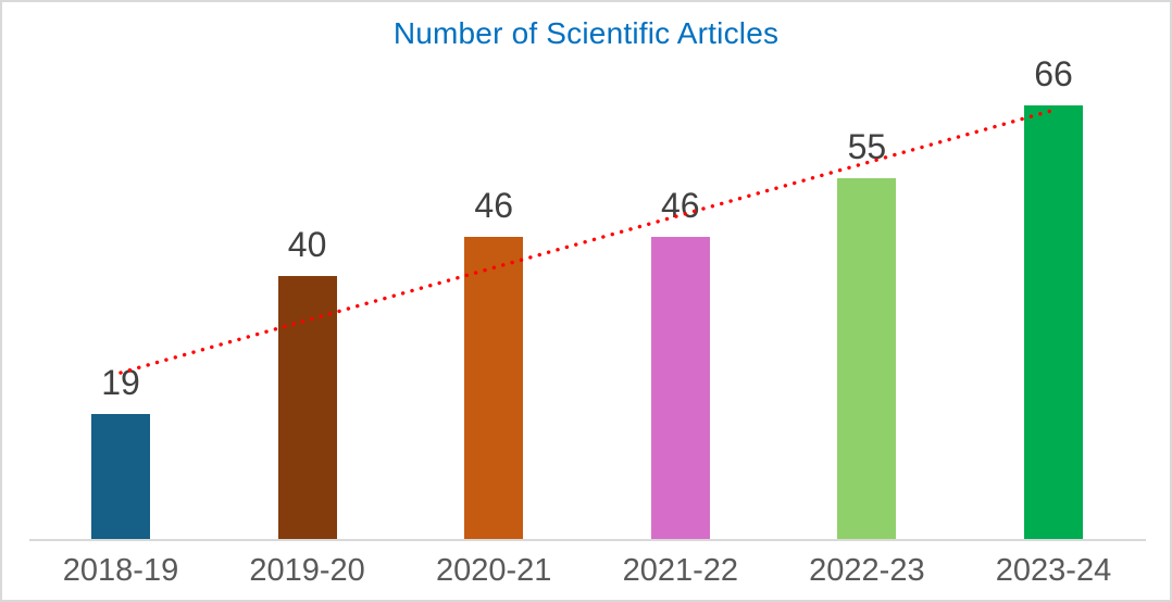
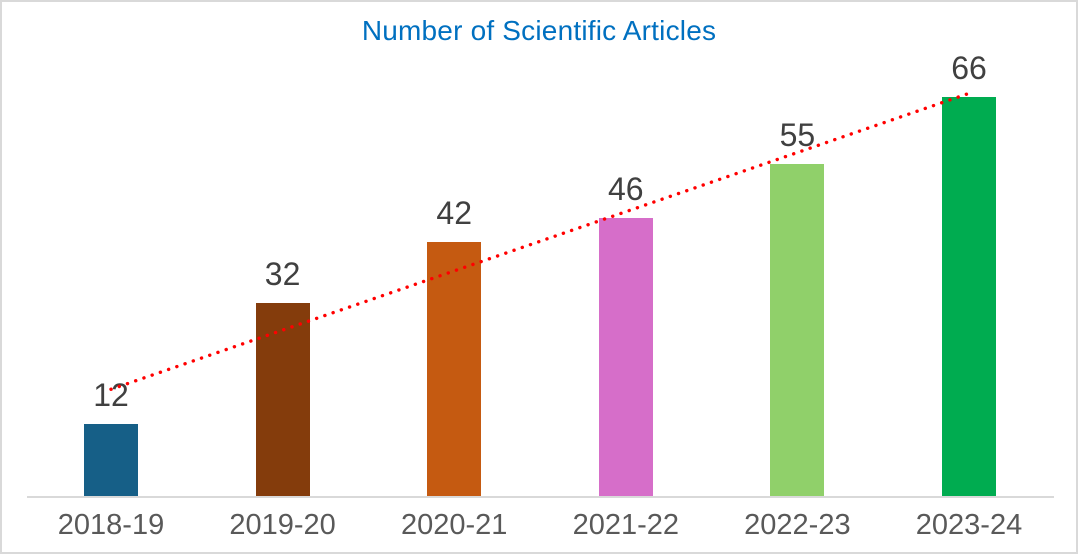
2018-19: 19 -> 12
2019-20: 40 -> 32
2020-21: 46 -> 42
